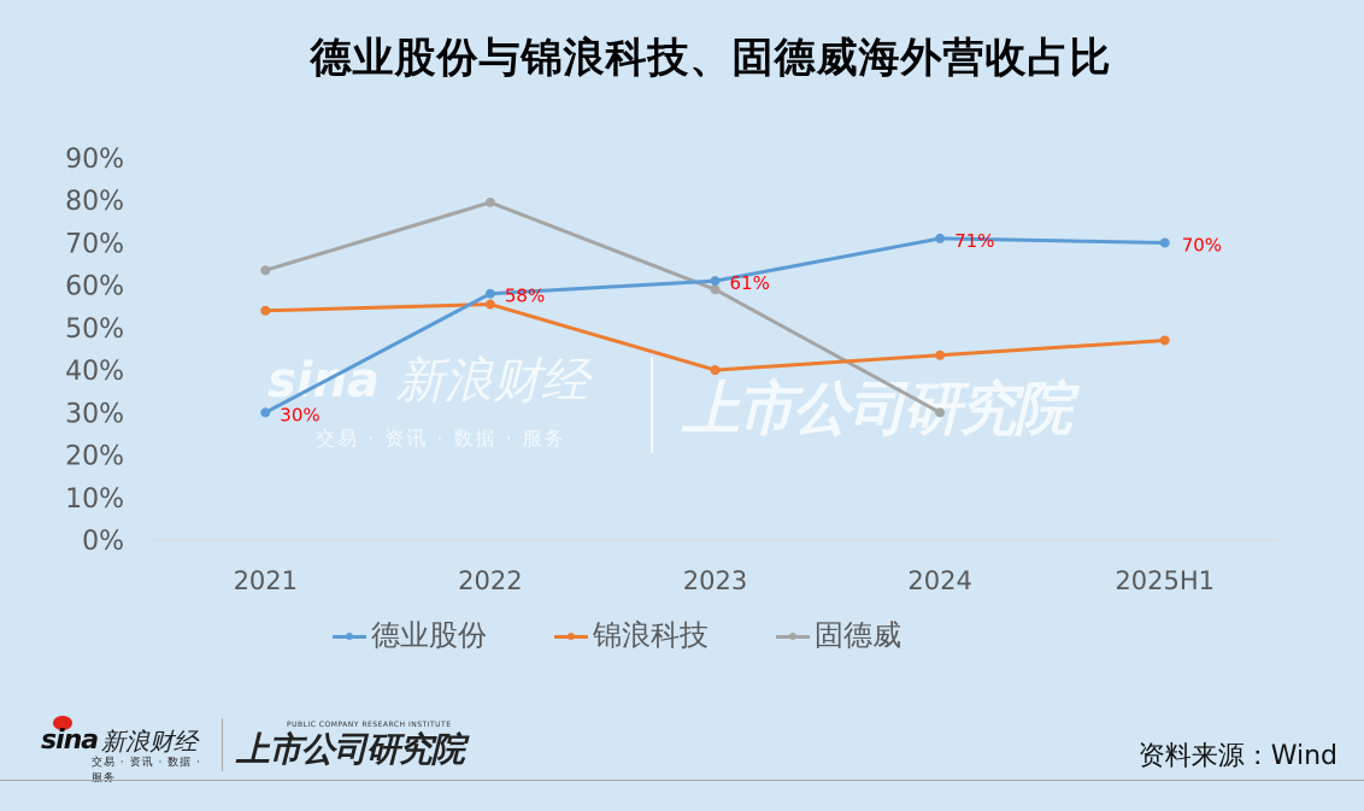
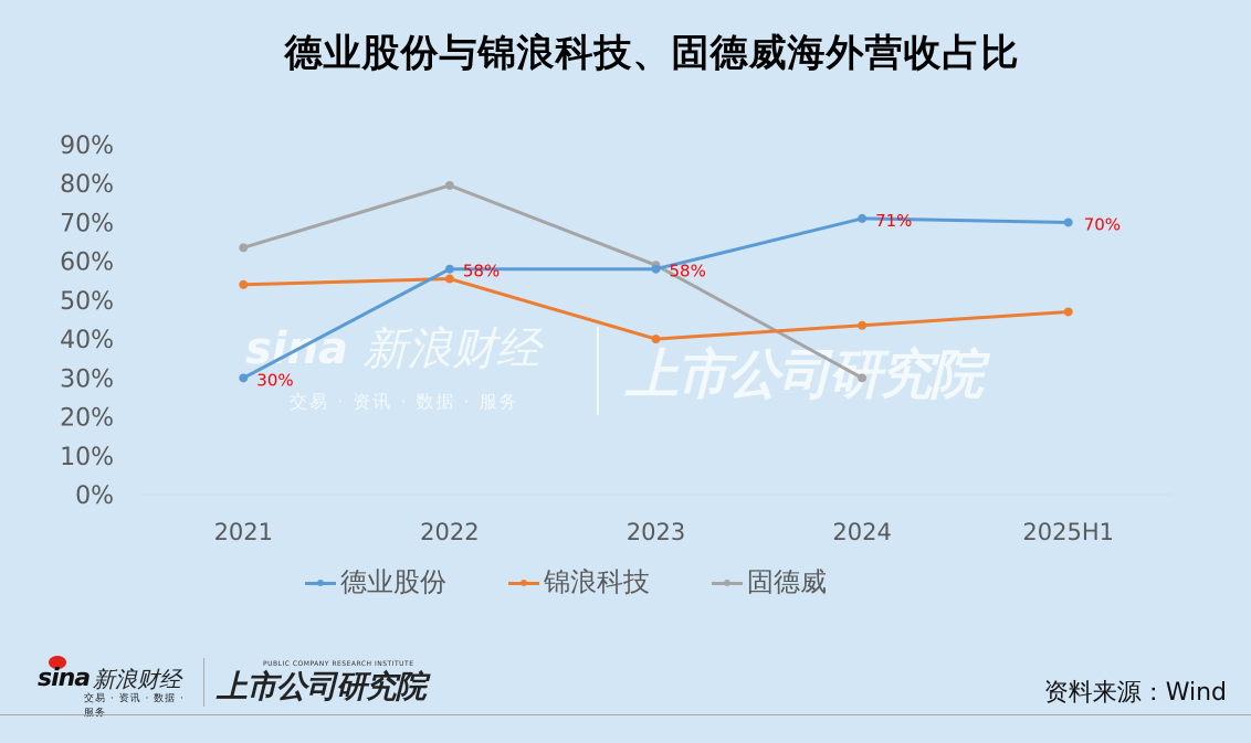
德业股份/2023: 61% -> 58%
